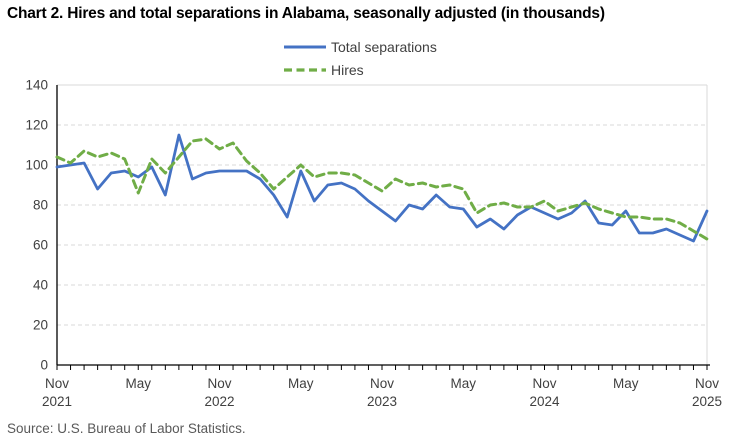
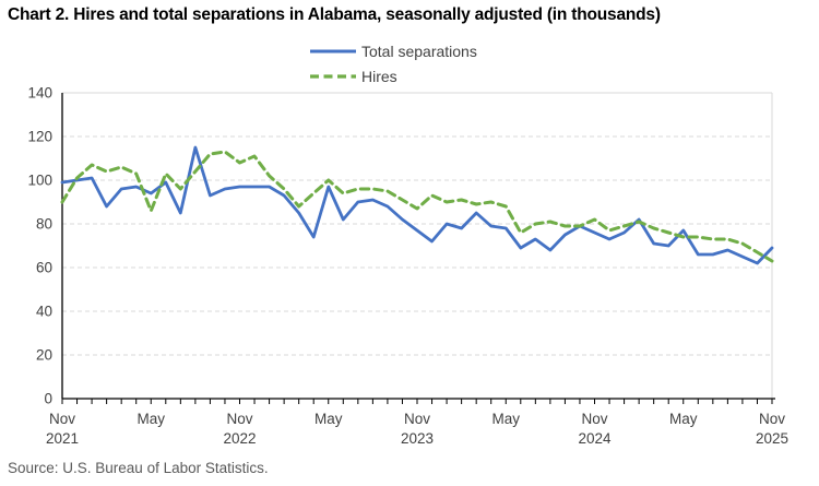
Hires/Nov 2021: 104 -> 90
Total separations/Nov 2025: 77 -> 69
